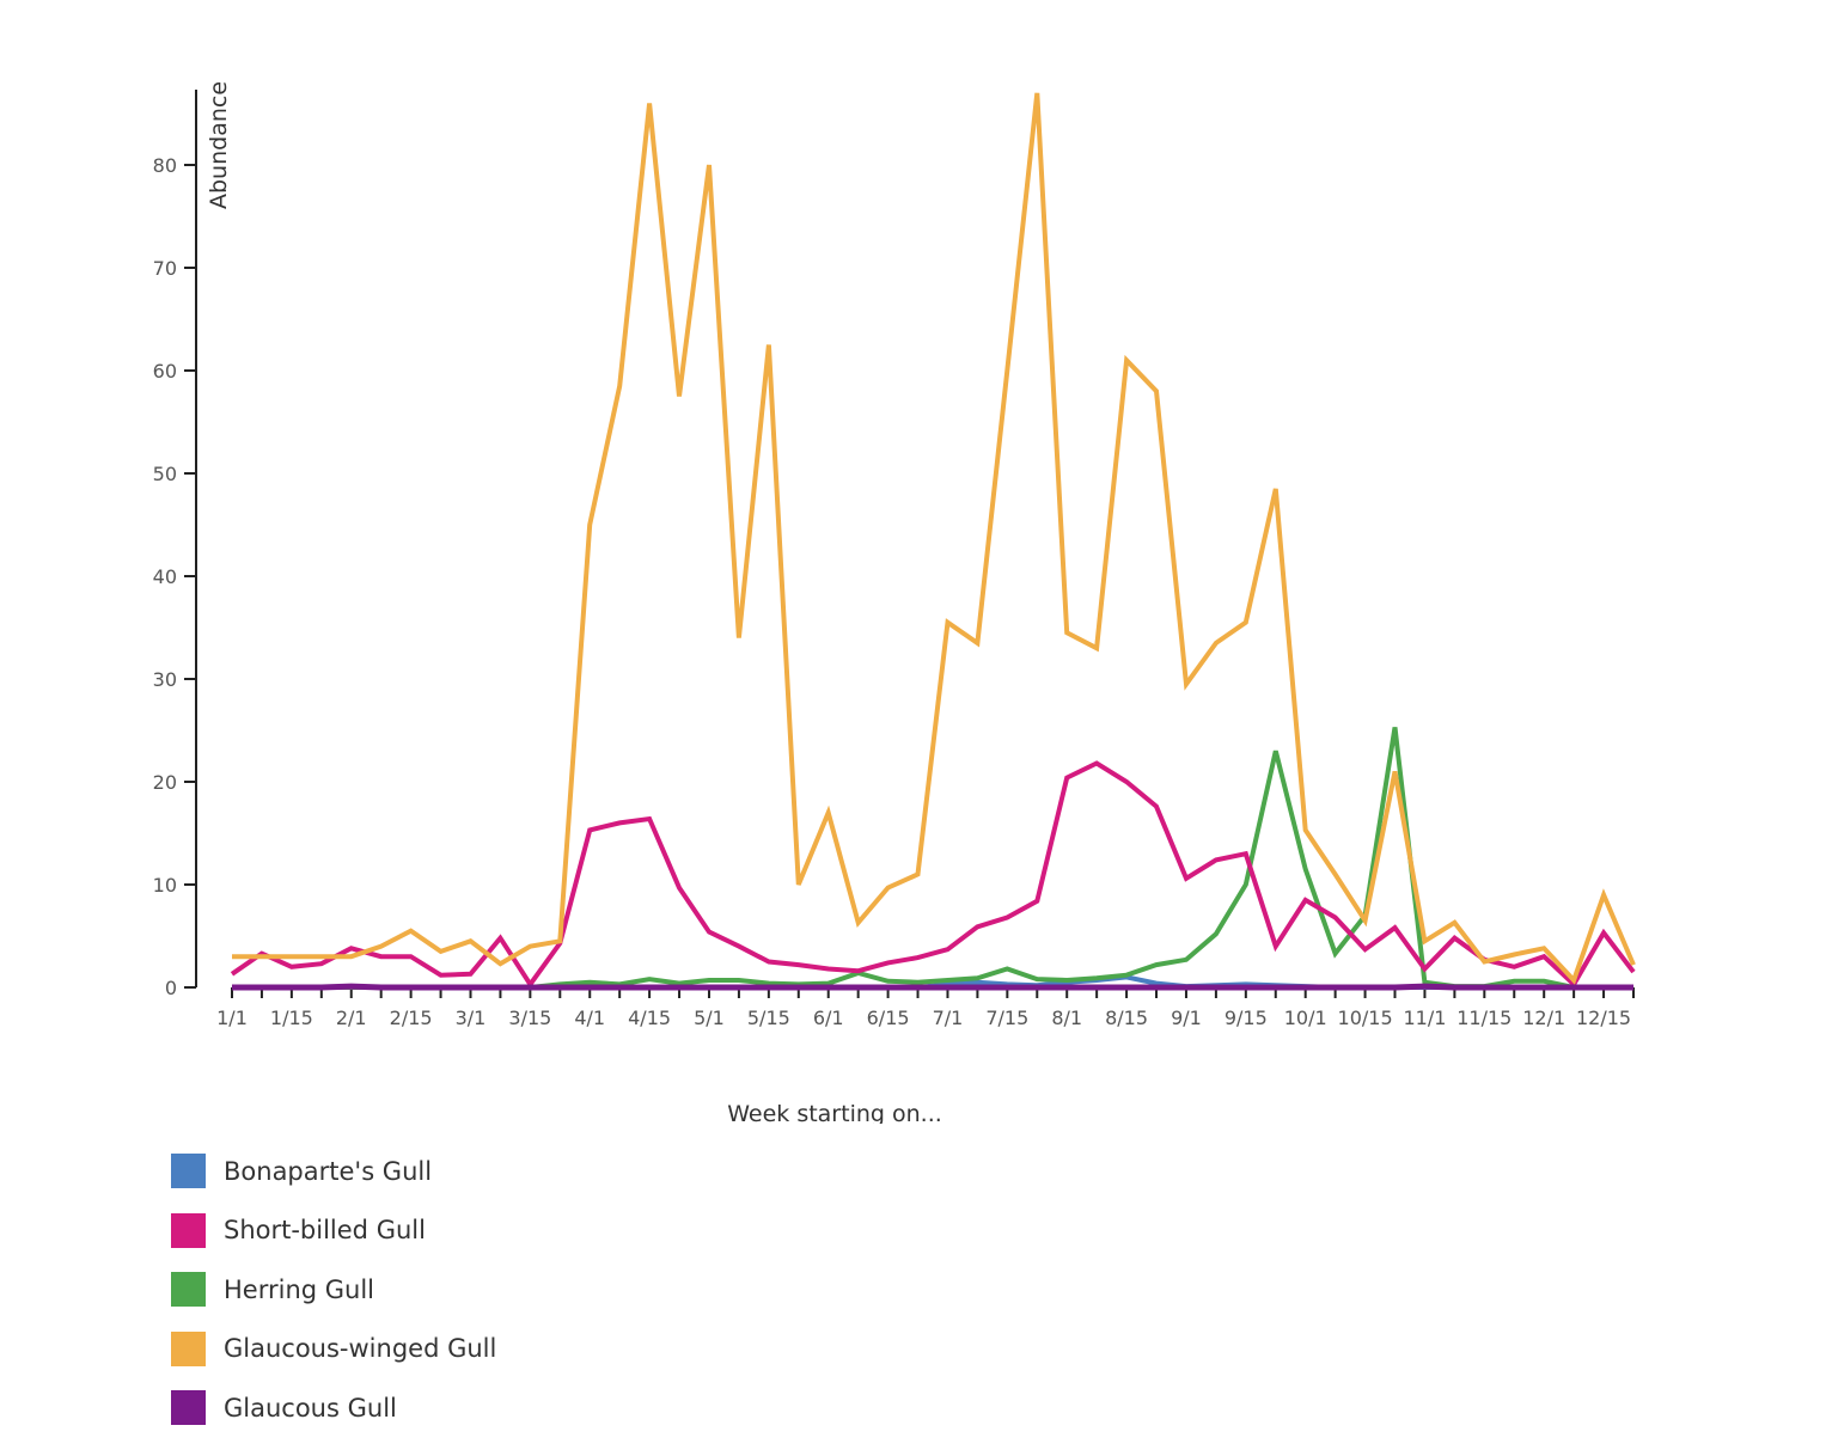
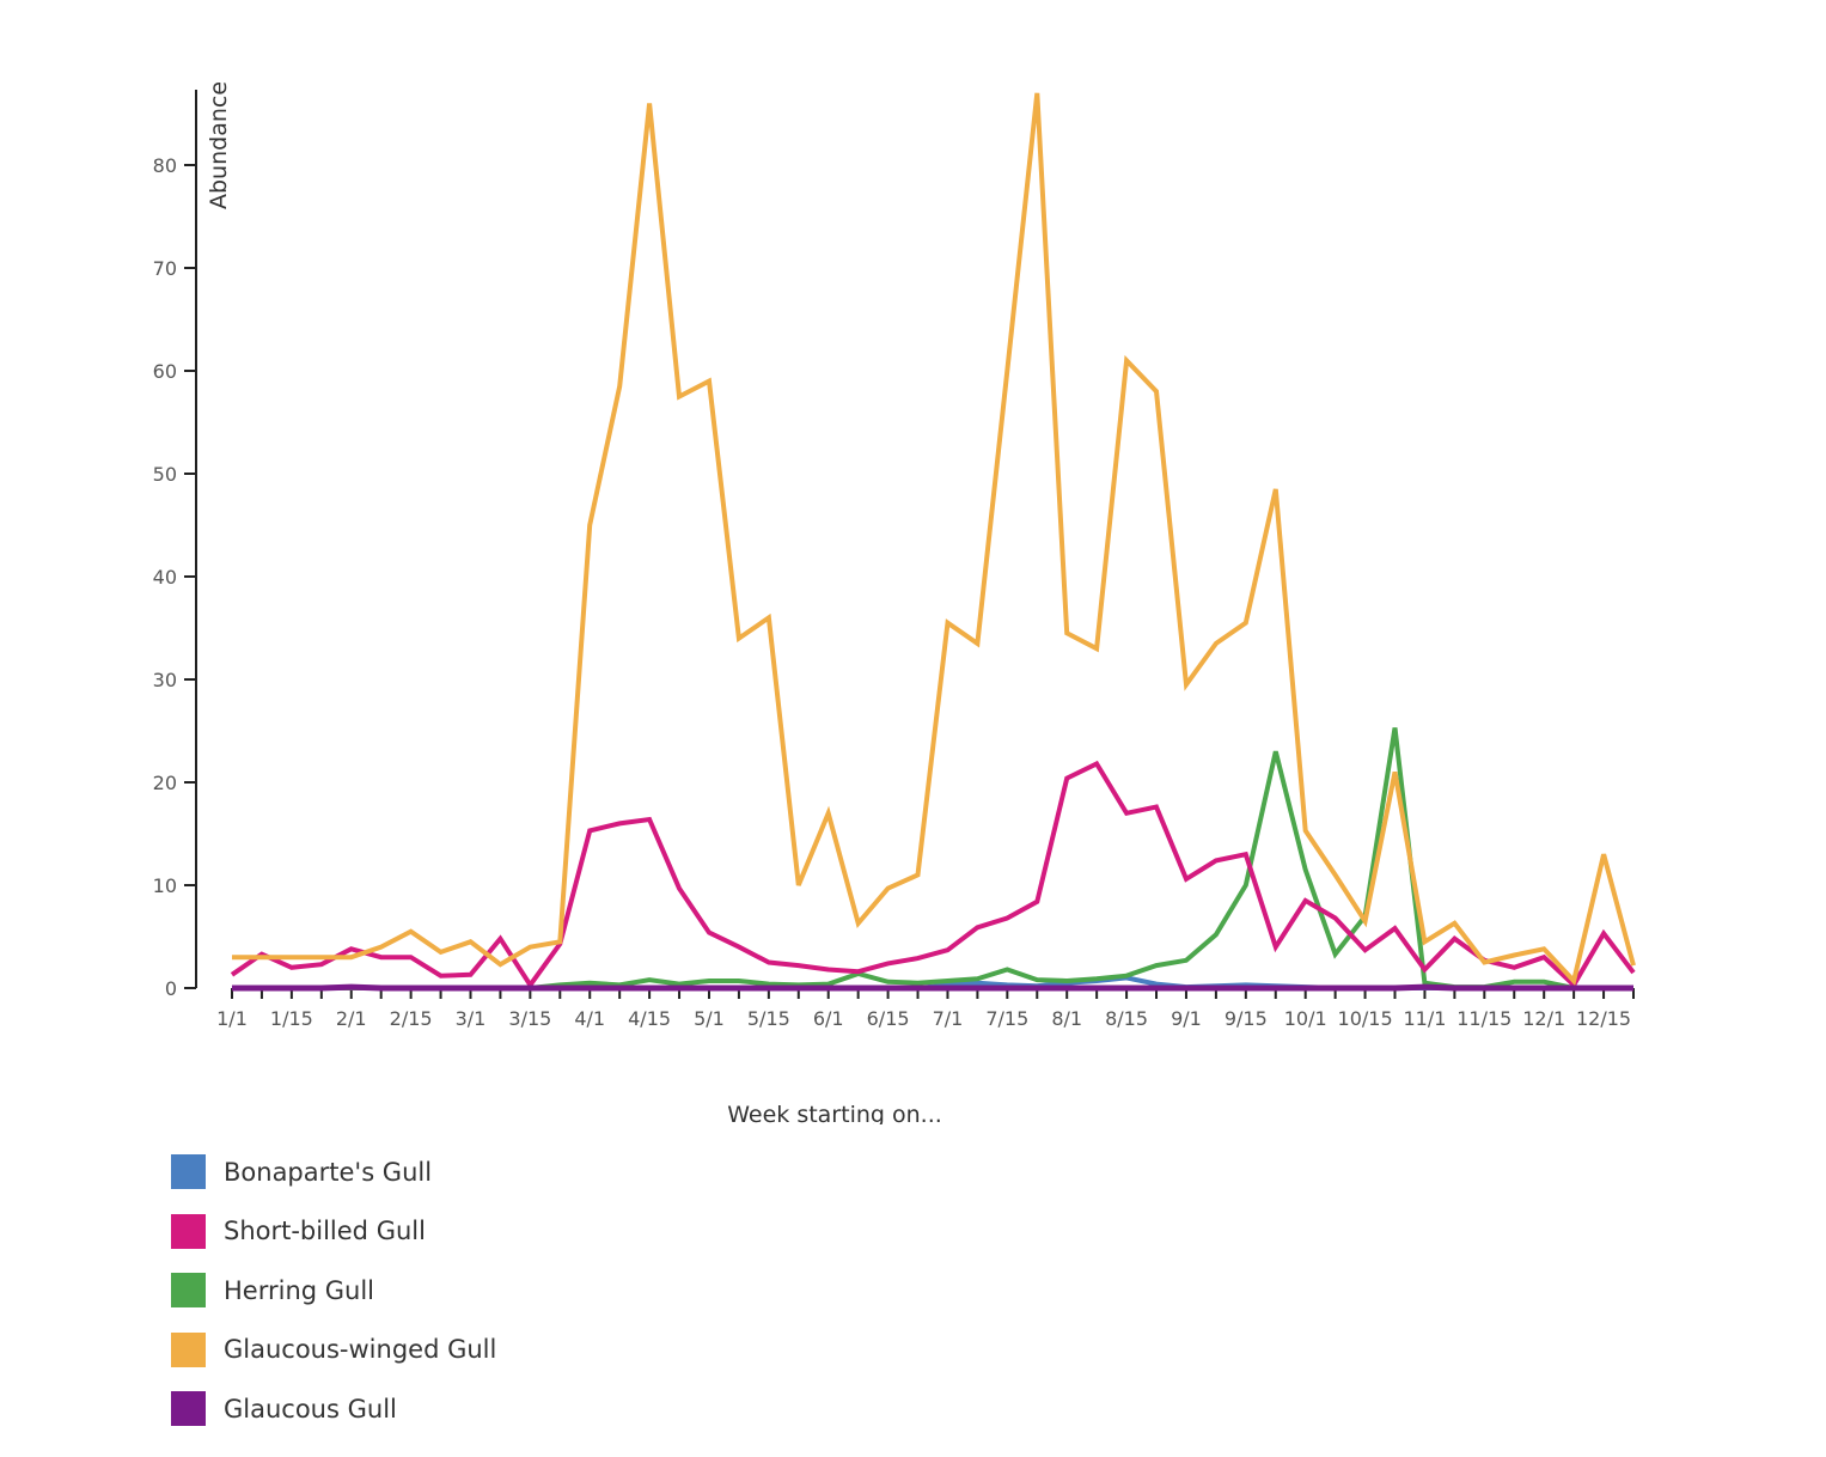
Glaucous-winged Gull/5/1: 80 -> 59
Glaucous-winged Gull/5/15: 62 -> 36
Short-billed Gull/8/15: 20 -> 17
Glaucous-winged Gull/12/15: 9 -> 13
